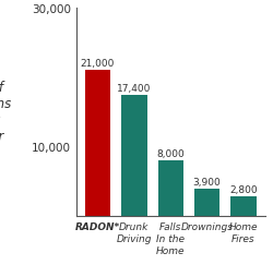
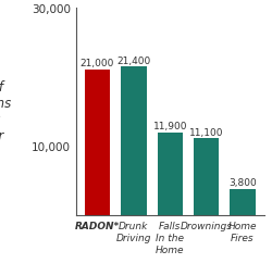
Drunk Driving: 17,400 -> 21,400
Falls In the Home: 8,000 -> 11,900
Drownings: 3,900 -> 11,100
Home Fires: 2,800 -> 3,800
